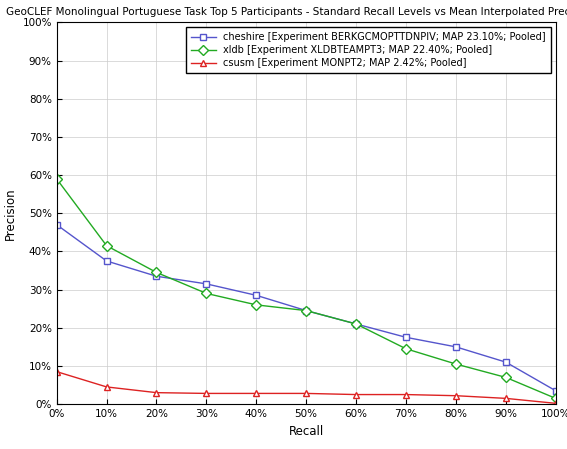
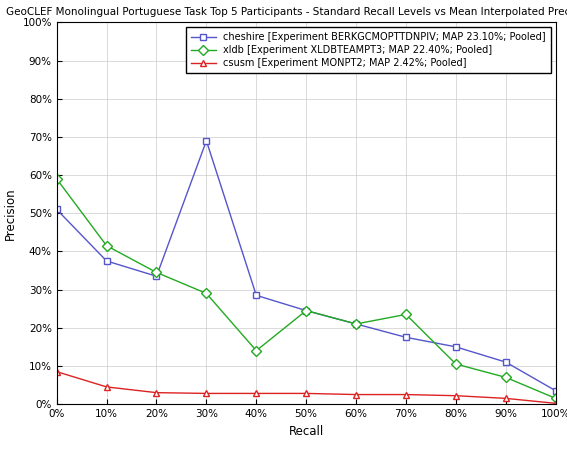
cheshire [Experiment BERKGCMOPTTDNPIV; MAP 23.10%; Pooled]/0%: 47.0% -> 51.0%
cheshire [Experiment BERKGCMOPTTDNPIV; MAP 23.10%; Pooled]/30%: 31.5% -> 69.0%
xldb [Experiment XLDBTEAMPT3; MAP 22.40%; Pooled]/40%: 26.0% -> 14.0%
xldb [Experiment XLDBTEAMPT3; MAP 22.40%; Pooled]/70%: 14.5% -> 23.5%
